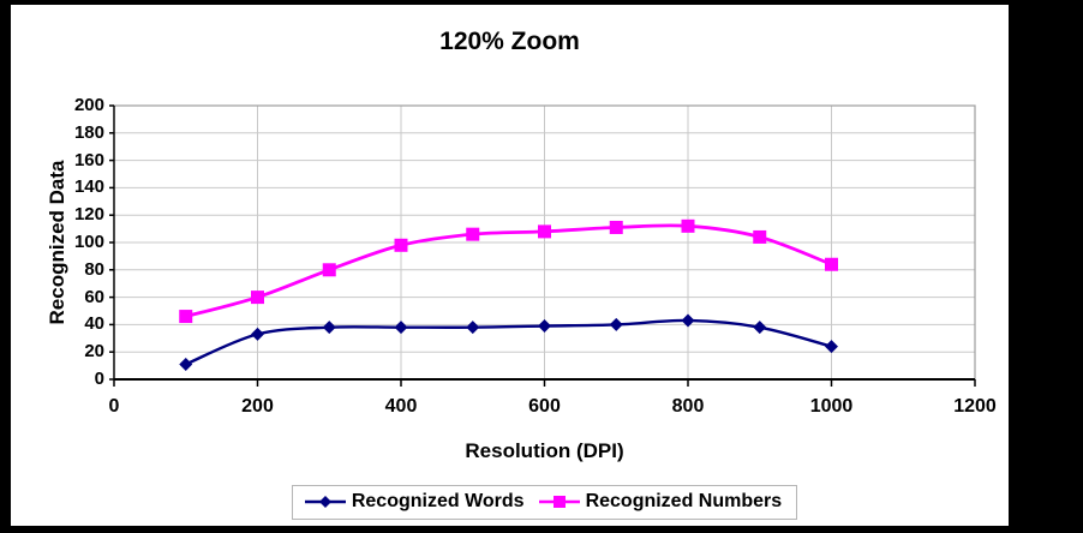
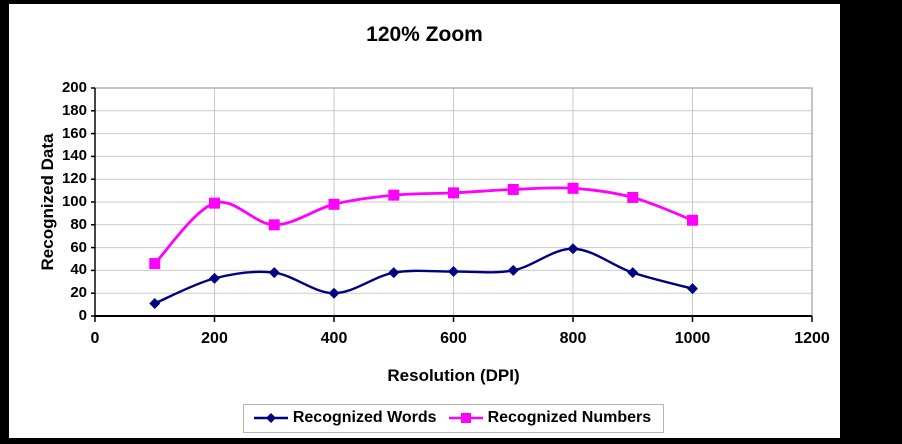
Recognized Numbers/200: 60 -> 99
Recognized Words/400: 38 -> 20
Recognized Words/800: 43 -> 59
